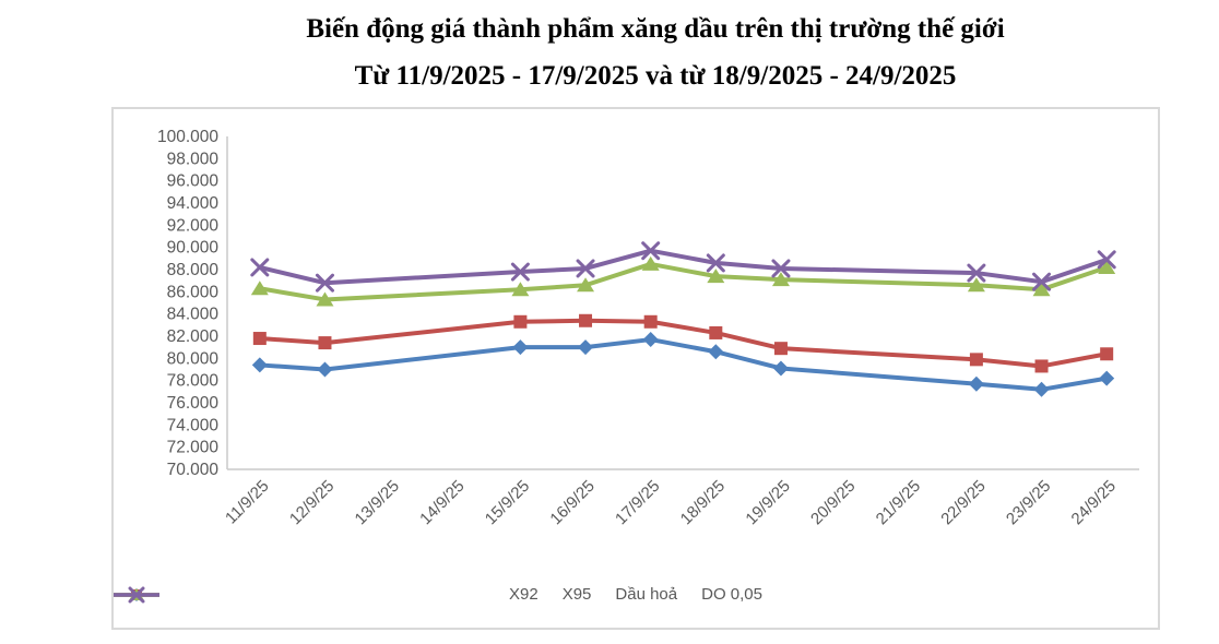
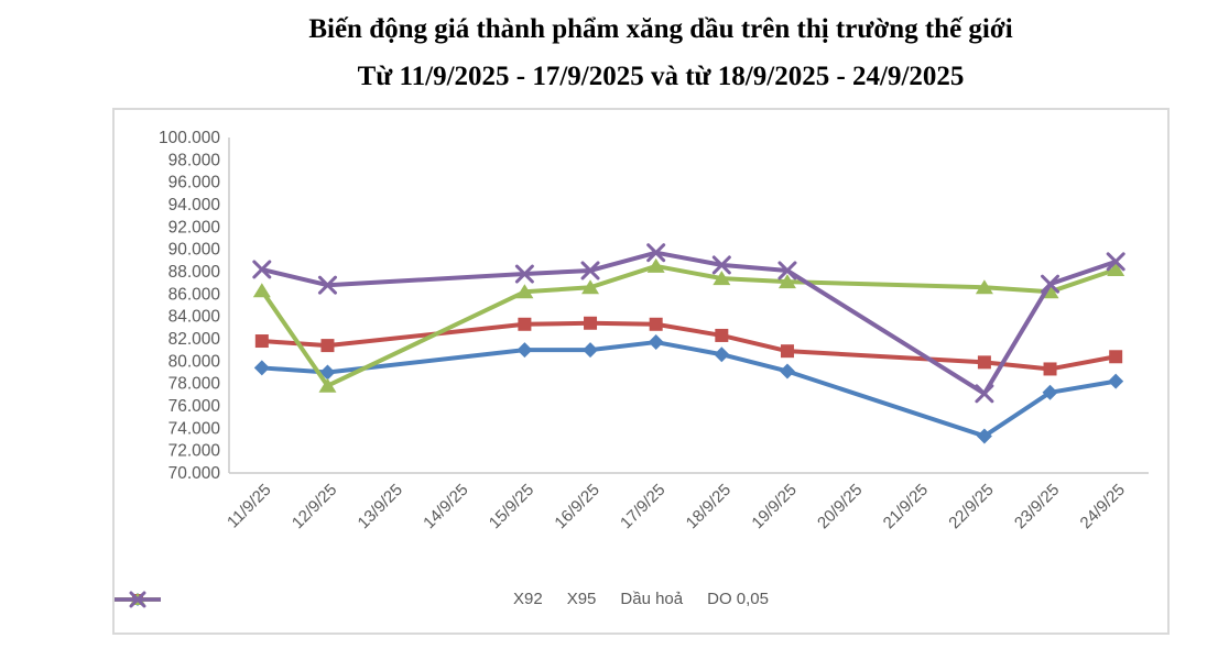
Dầu hoả/12/9/25: 85300 -> 77800
X92/22/9/25: 77700 -> 73300
DO 0,05/22/9/25: 87700 -> 77100
